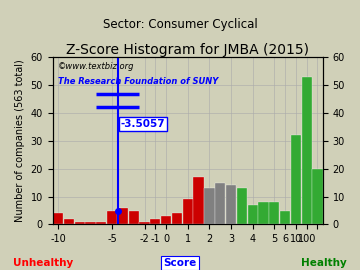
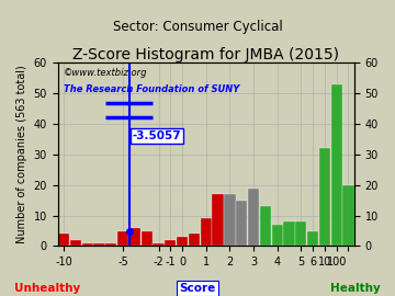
2: 13 -> 17
3: 14 -> 19
